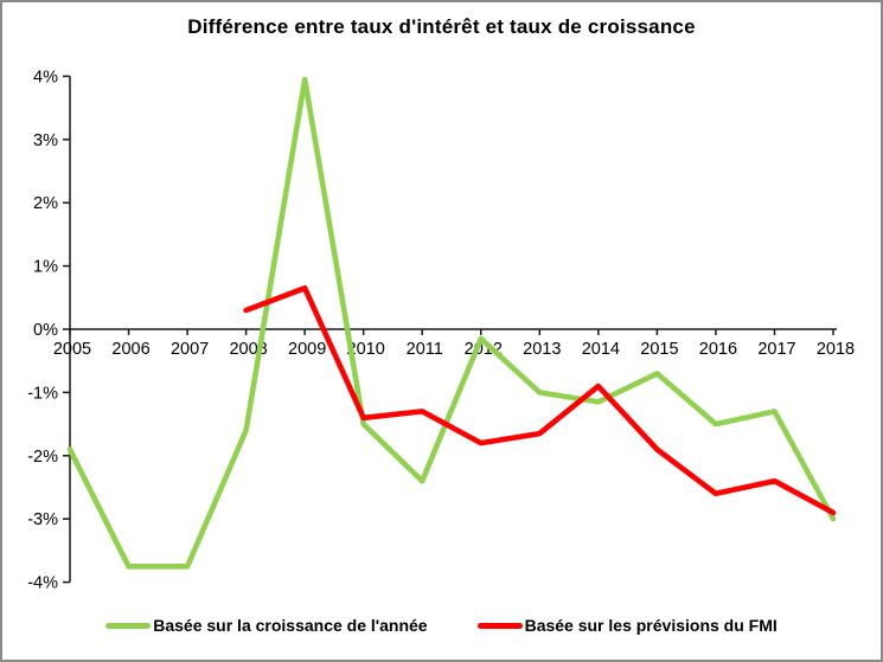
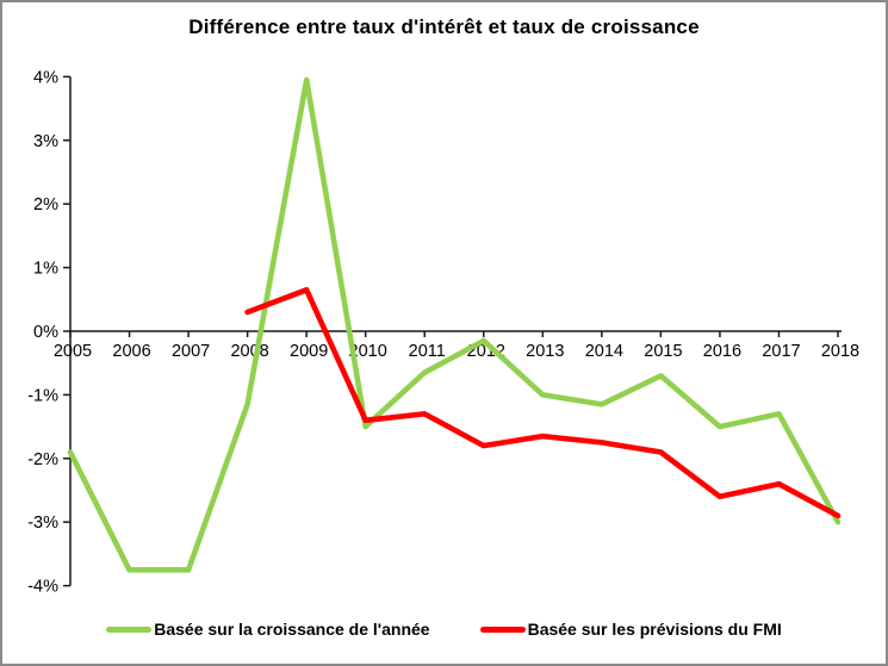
Basée sur la croissance de l'année/2008: -1.6% -> -1.1%
Basée sur la croissance de l'année/2011: -2.4% -> -0.7%
Basée sur les prévisions du FMI/2014: -0.9% -> -1.8%
